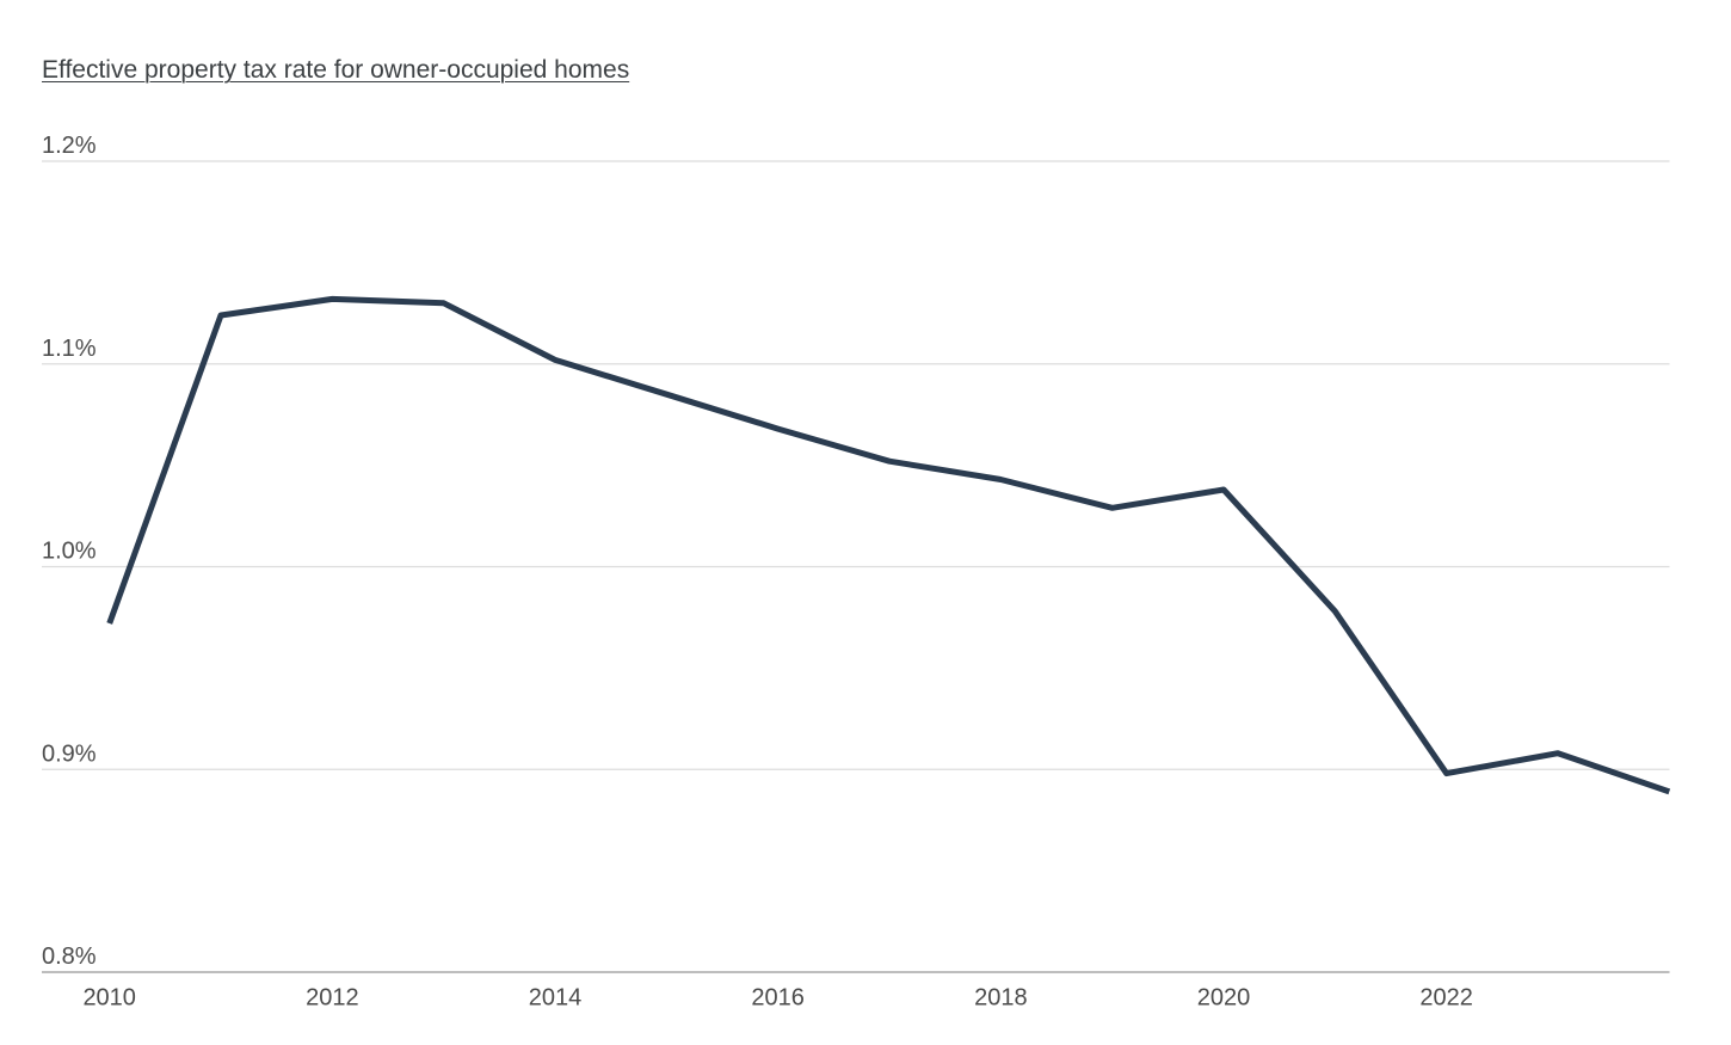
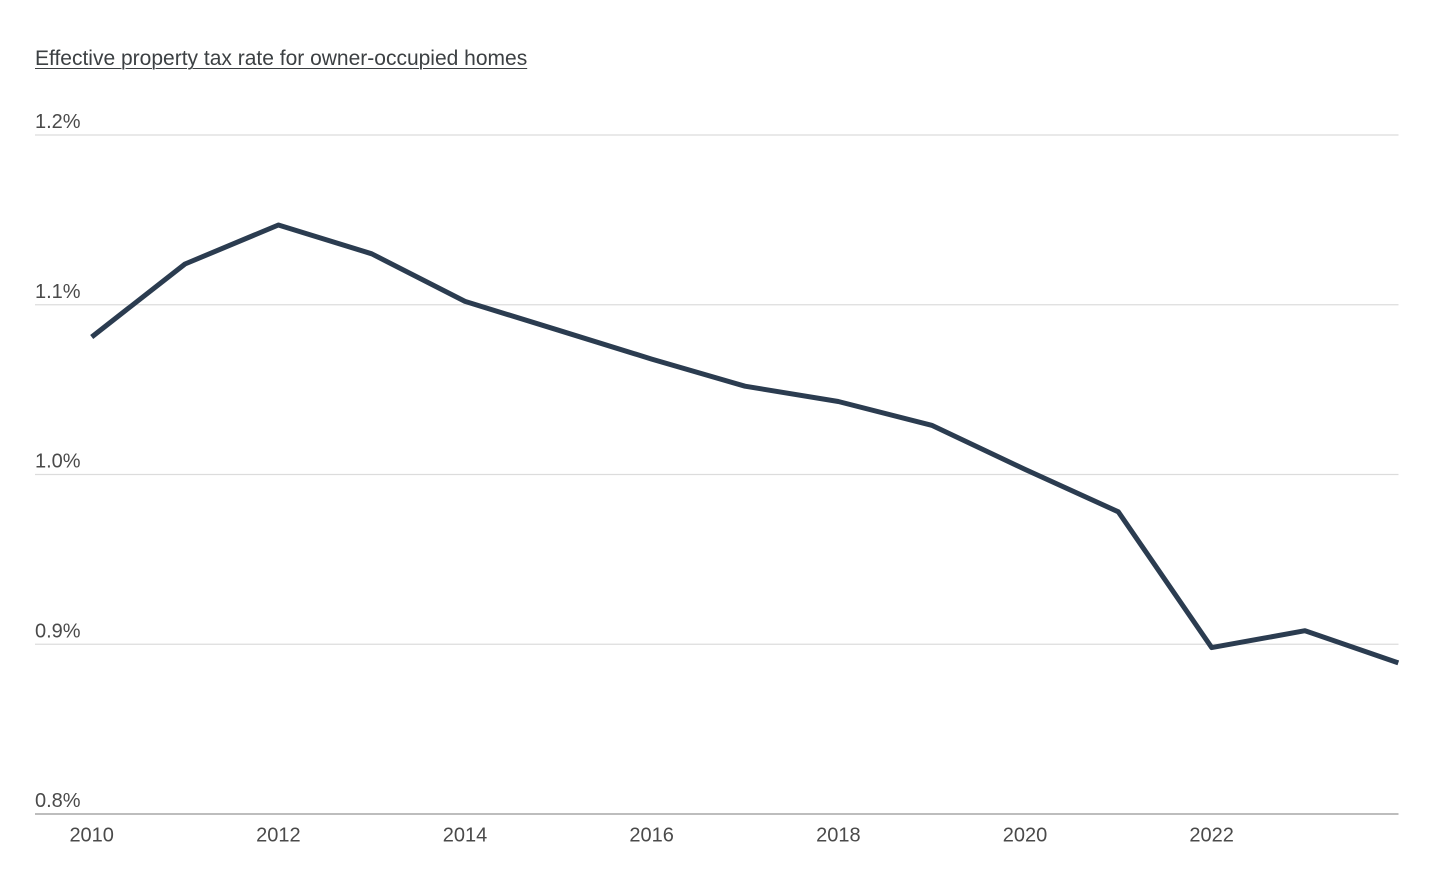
2010: 0.972% -> 1.081%
2012: 1.132% -> 1.147%
2020: 1.038% -> 1.003%
